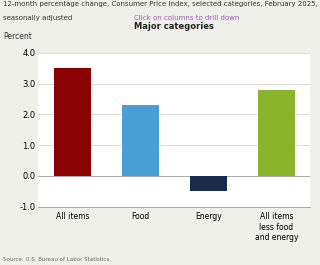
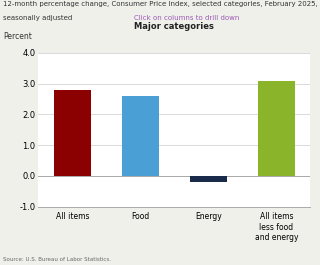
All items: 3.5 -> 2.8
Food: 2.3 -> 2.6
Energy: -0.5 -> -0.2
All items less food and energy: 2.8 -> 3.1
